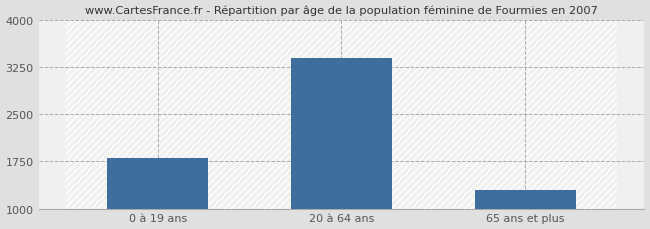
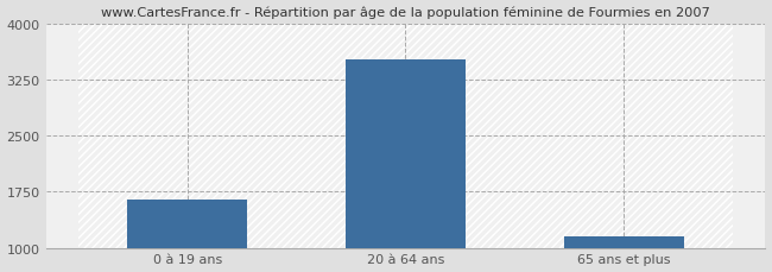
0 à 19 ans: 1800 -> 1640
20 à 64 ans: 3390 -> 3520
65 ans et plus: 1290 -> 1160
